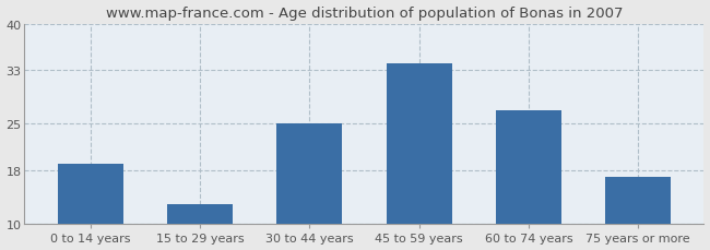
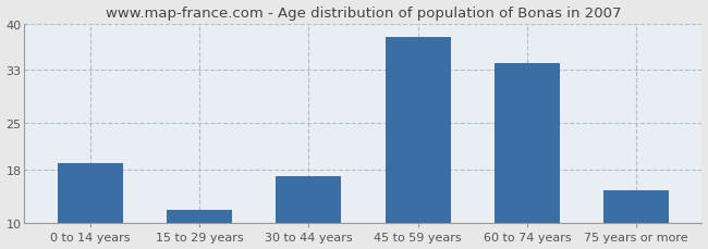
15 to 29 years: 13 -> 12
30 to 44 years: 25 -> 17
45 to 59 years: 34 -> 38
60 to 74 years: 27 -> 34
75 years or more: 17 -> 15
